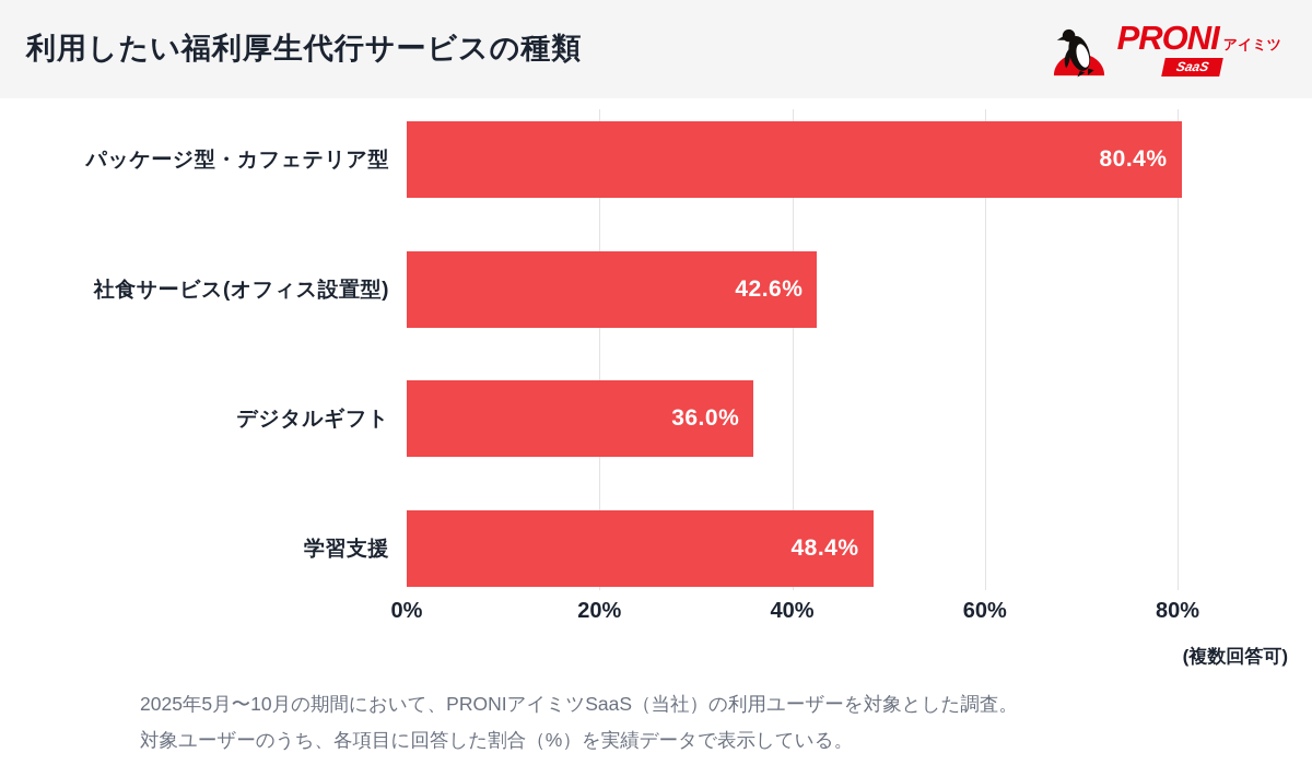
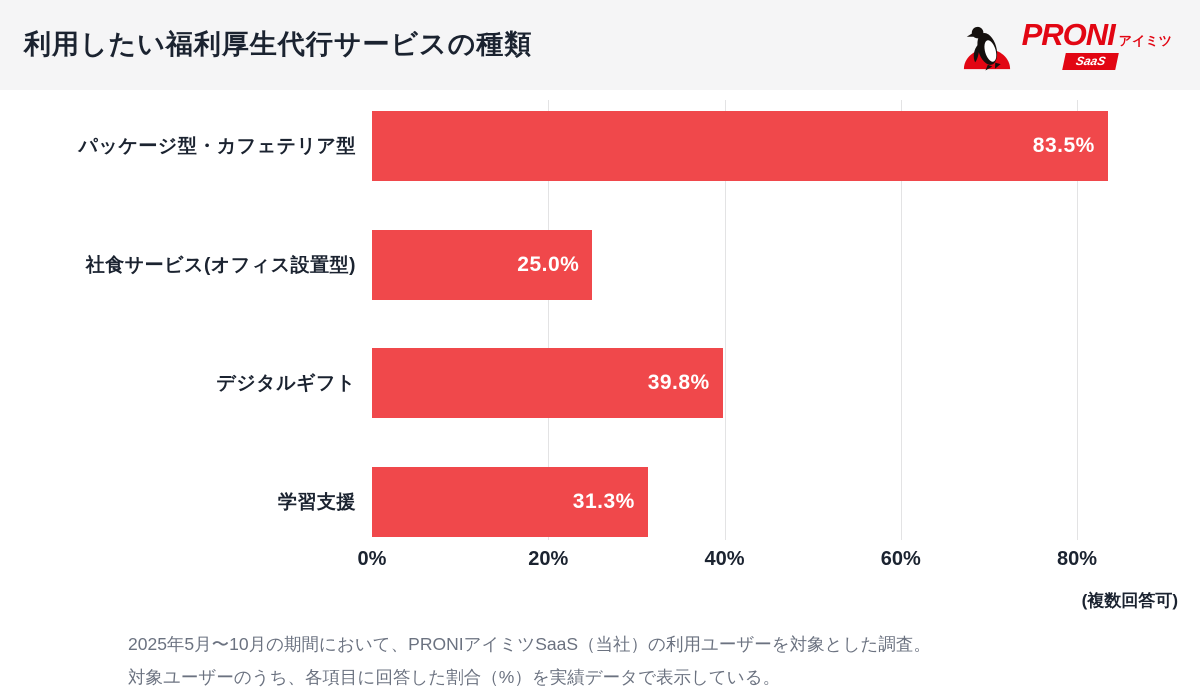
パッケージ型・カフェテリア型: 80.4% -> 83.5%
社食サービス(オフィス設置型): 42.6% -> 25.0%
デジタルギフト: 36.0% -> 39.8%
学習支援: 48.4% -> 31.3%
